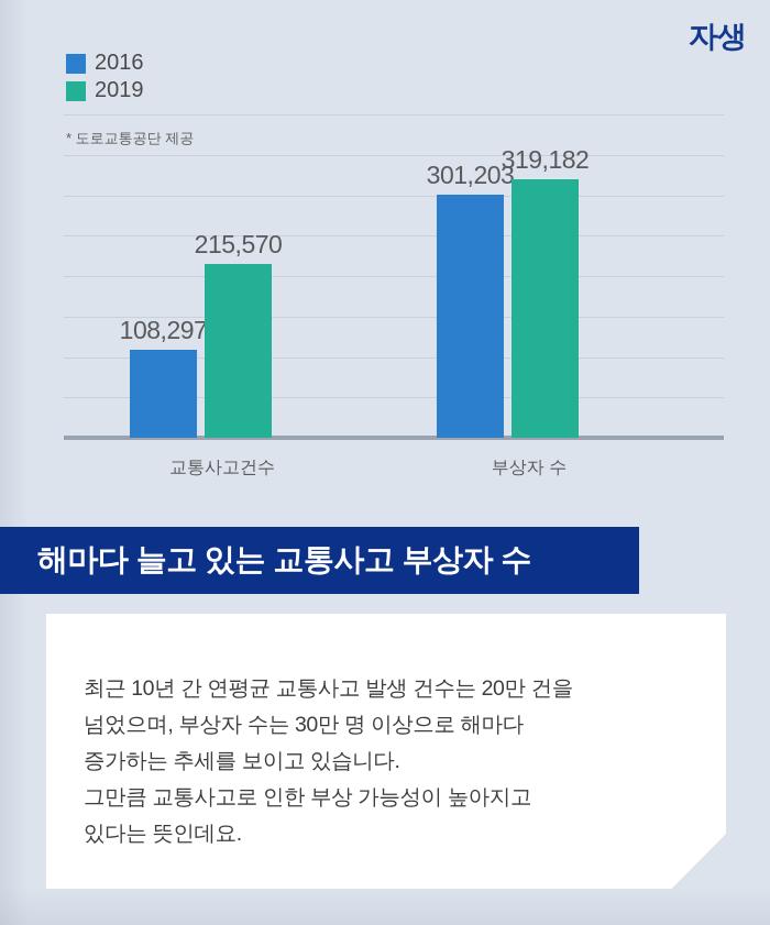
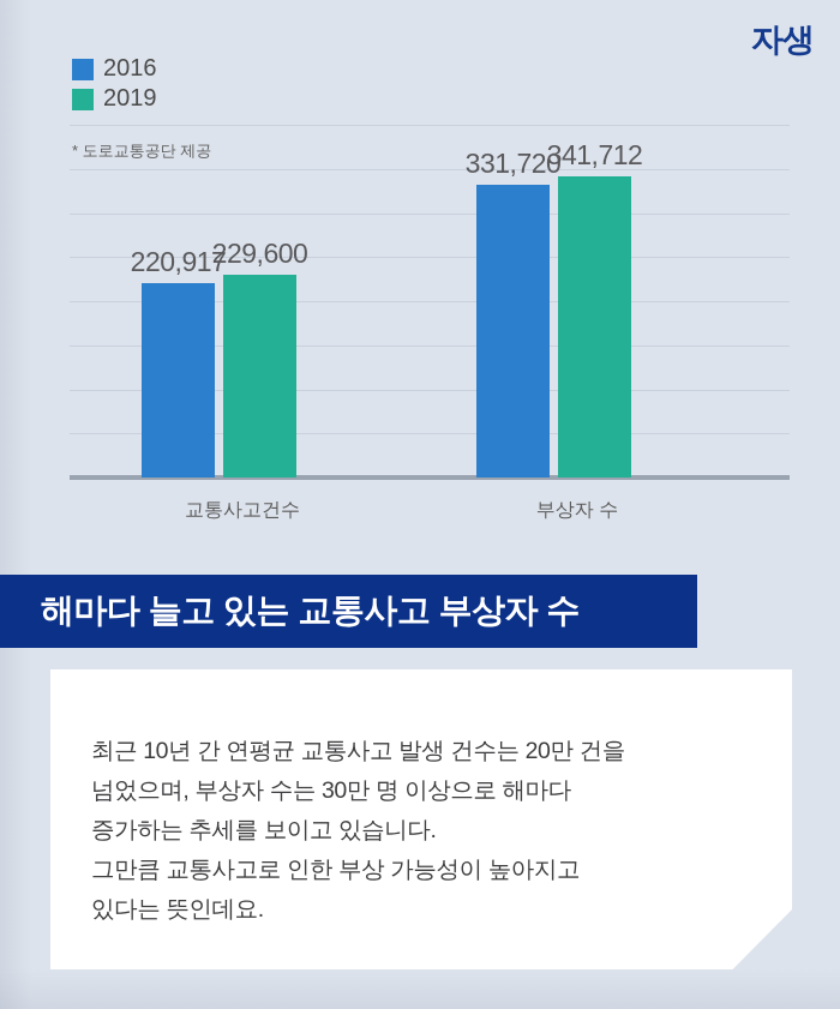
2016/교통사고건수: 108,297 -> 220,917
2019/교통사고건수: 215,570 -> 229,600
2016/부상자 수: 301,203 -> 331,720
2019/부상자 수: 319,182 -> 341,712
